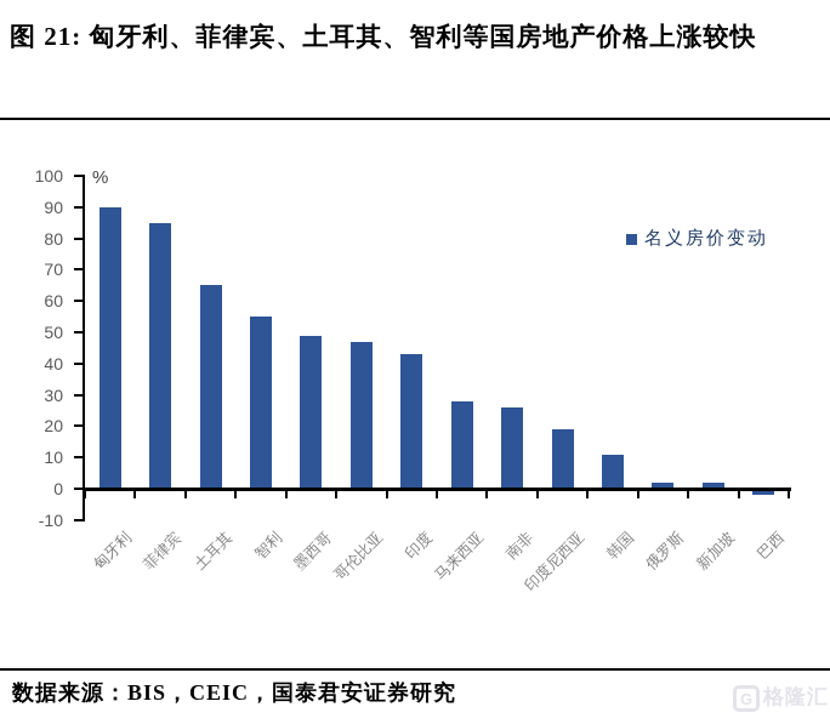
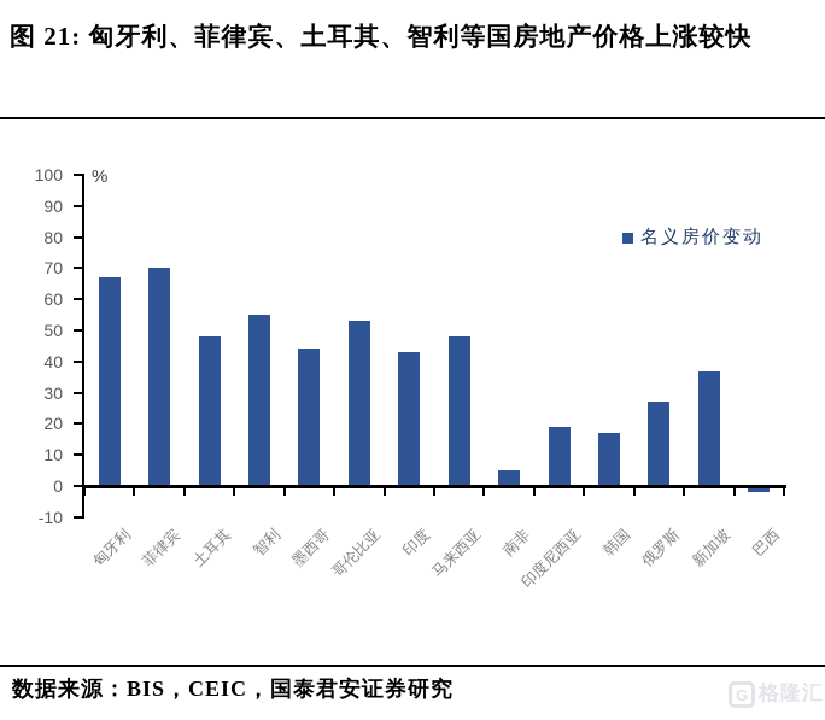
匈牙利: 90 -> 67
菲律宾: 85 -> 70
土耳其: 65 -> 48
墨西哥: 49 -> 44
哥伦比亚: 47 -> 53
马来西亚: 28 -> 48
南非: 26 -> 5
韩国: 11 -> 17
俄罗斯: 2 -> 27
新加坡: 2 -> 37
